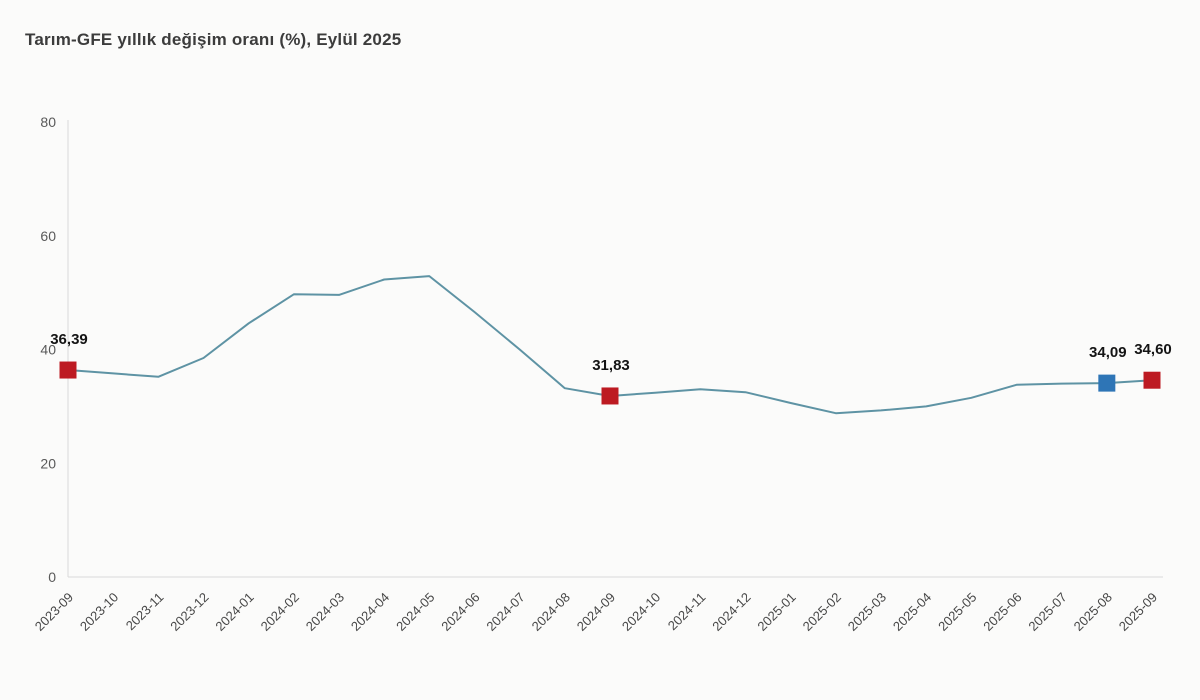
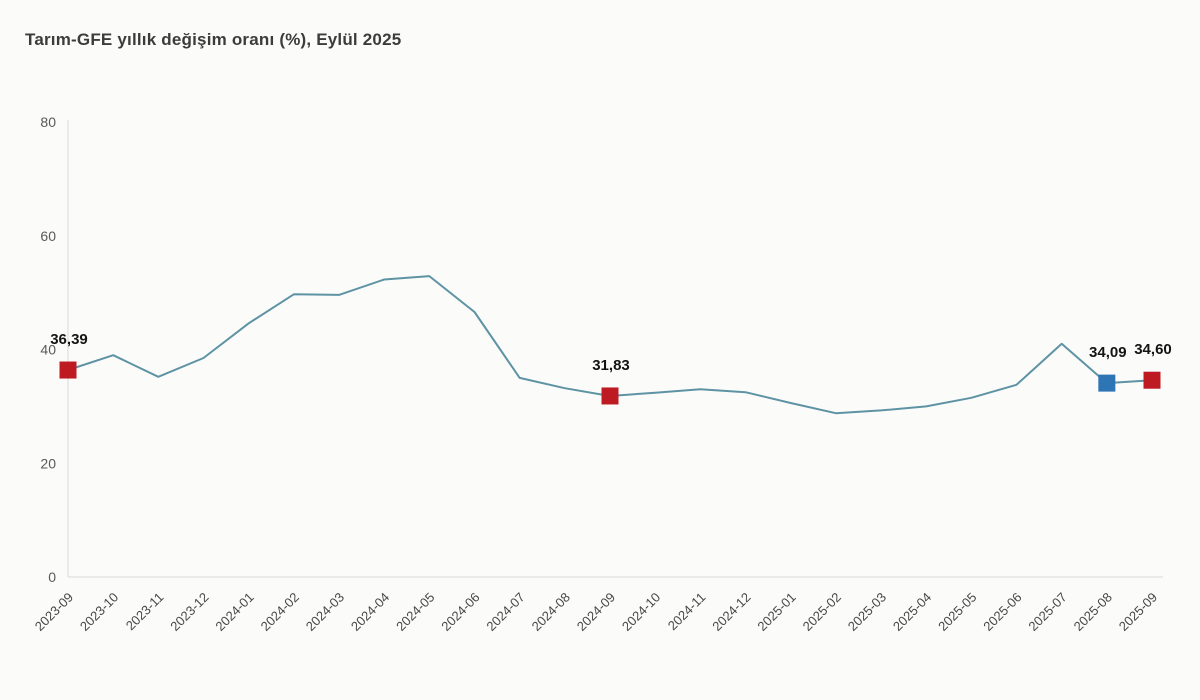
2023-10: 36 -> 39
2024-07: 40 -> 35
2025-07: 34 -> 41
